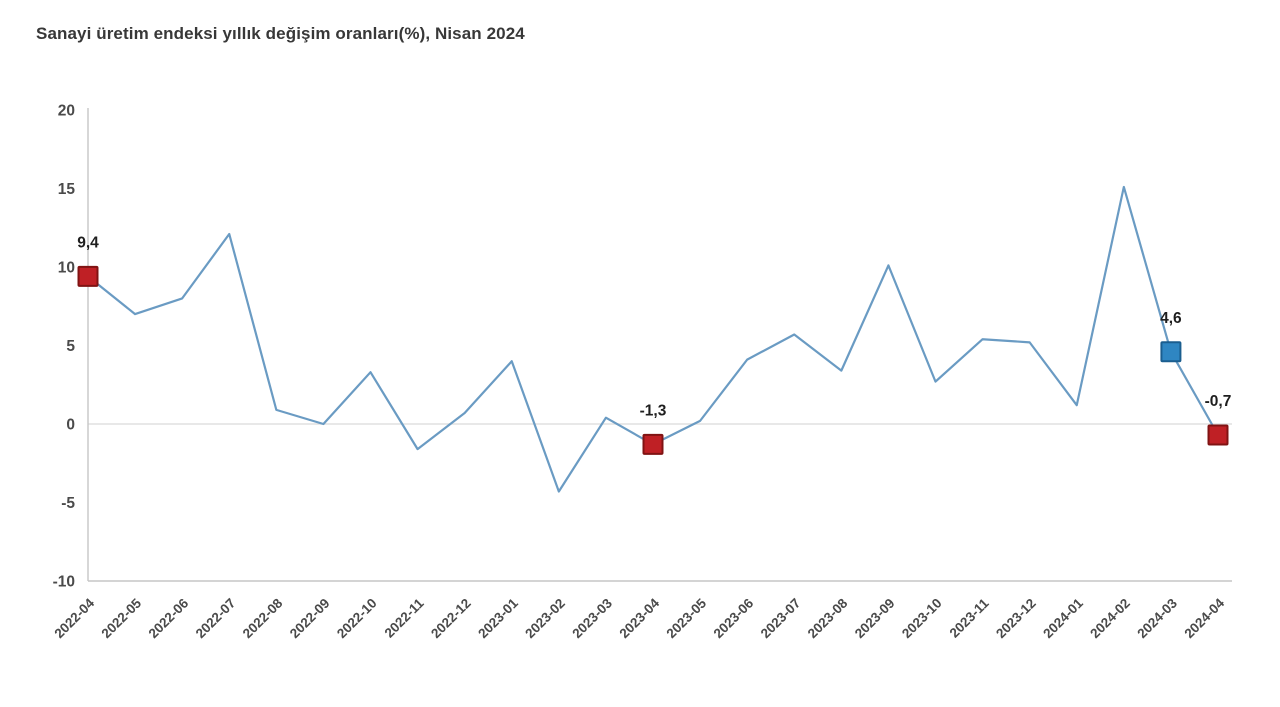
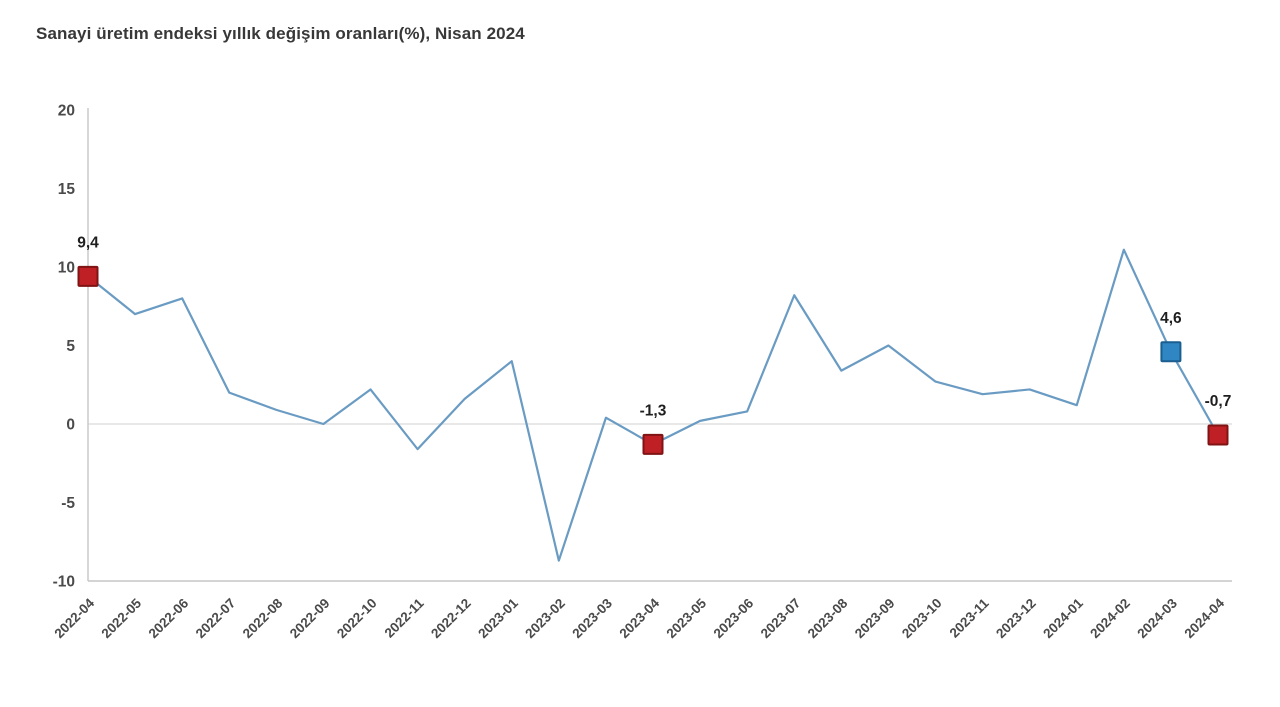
2022-07: 12.1 -> 2.0
2022-10: 3.3 -> 2.2
2022-12: 0.7 -> 1.6
2023-02: -4.3 -> -8.7
2023-06: 4.1 -> 0.8
2023-07: 5.7 -> 8.2
2023-09: 10.1 -> 5.0
2023-11: 5.4 -> 1.9
2023-12: 5.2 -> 2.2
2024-02: 15.1 -> 11.1
